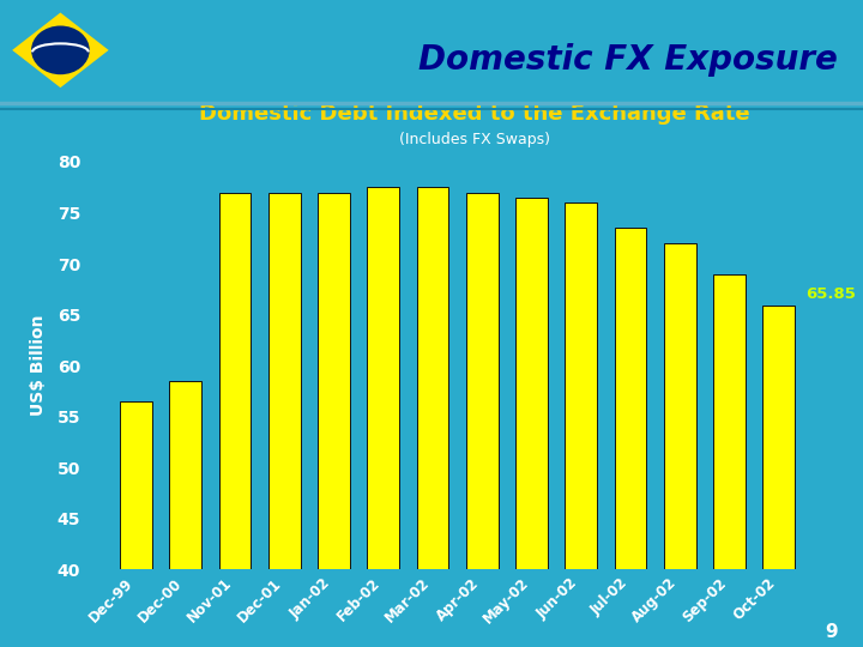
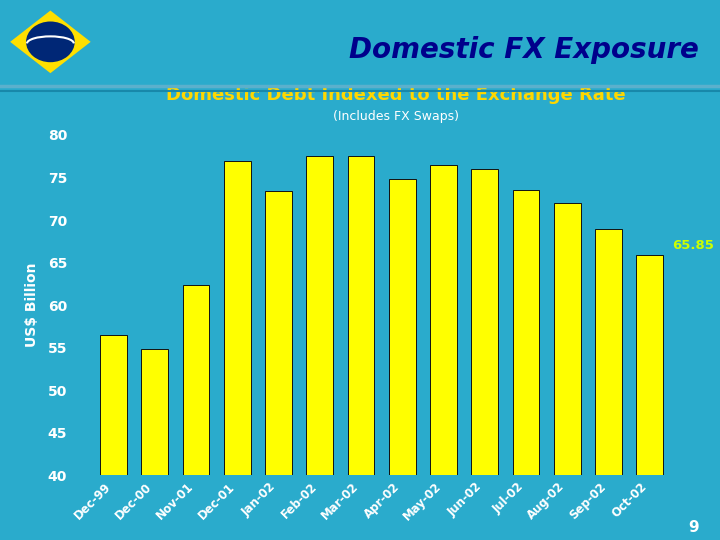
Dec-00: 58.5 -> 54.8
Nov-01: 77.0 -> 62.4
Jan-02: 77.0 -> 73.4
Apr-02: 77.0 -> 74.8
